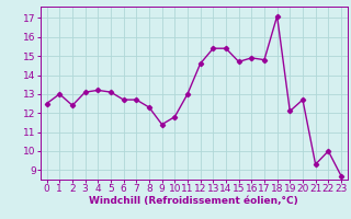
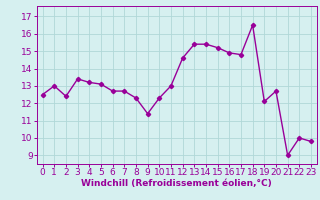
3: 13.1 -> 13.4
10: 11.8 -> 12.3
15: 14.7 -> 15.2
18: 17.1 -> 16.5
21: 9.3 -> 9.0
23: 8.7 -> 9.8
